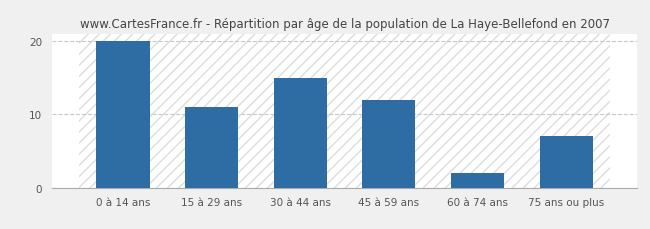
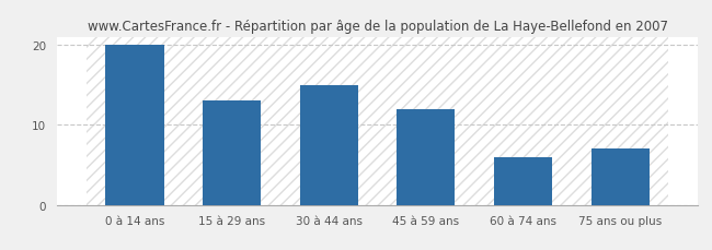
15 à 29 ans: 11 -> 13
60 à 74 ans: 2 -> 6
